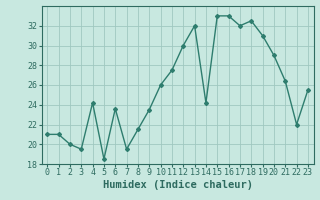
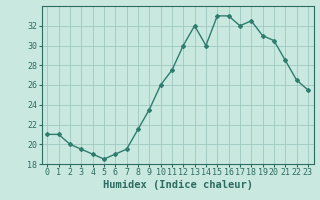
4: 24.2 -> 19.0
6: 23.6 -> 19.0
14: 24.2 -> 30.0
20: 29.0 -> 30.5
21: 26.4 -> 28.5
22: 22.0 -> 26.5
